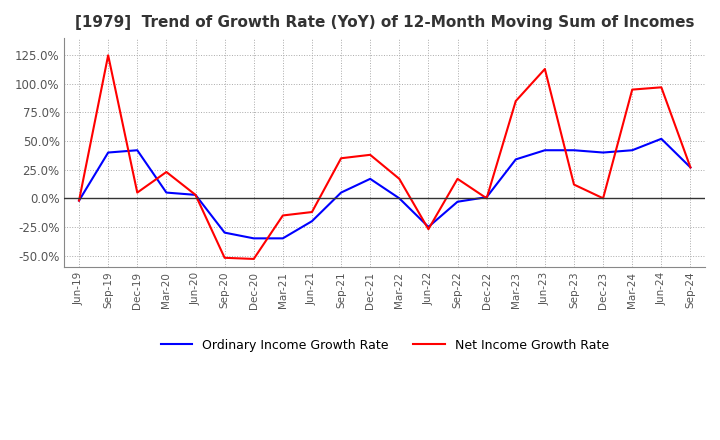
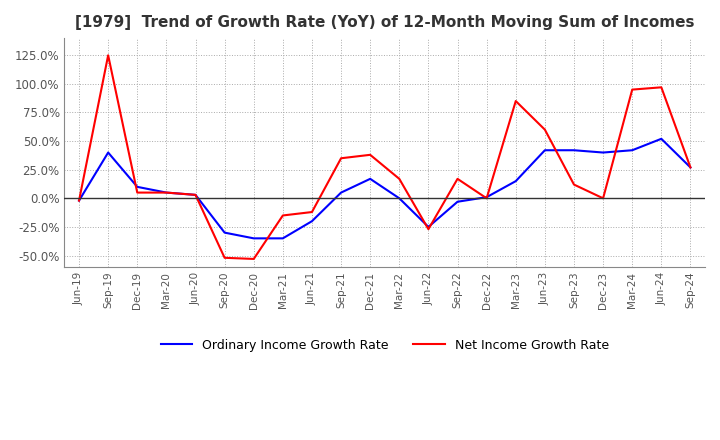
Ordinary Income Growth Rate/Dec-19: 42% -> 10%
Net Income Growth Rate/Mar-20: 23% -> 5%
Ordinary Income Growth Rate/Mar-23: 34% -> 15%
Net Income Growth Rate/Jun-23: 113% -> 60%
